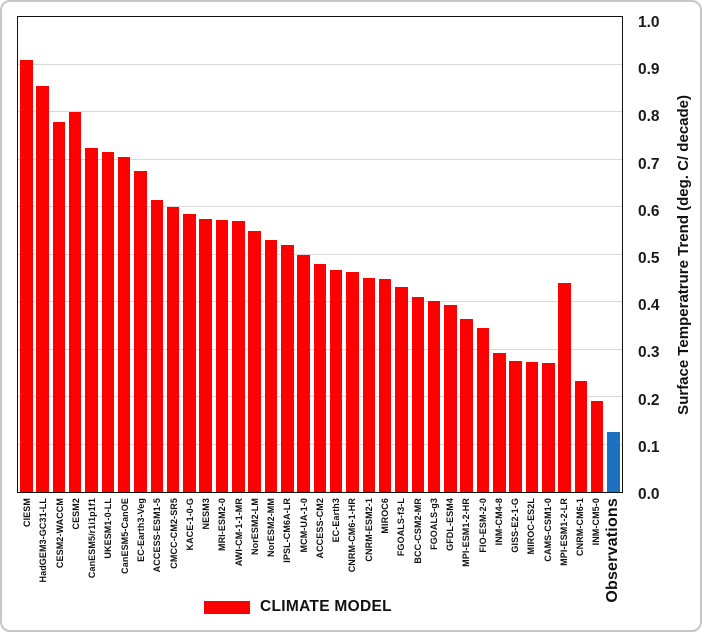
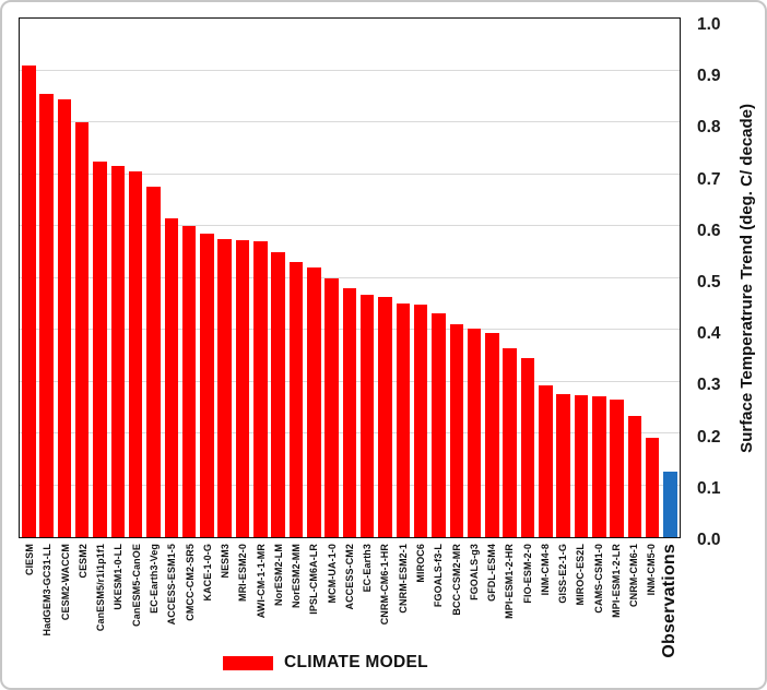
CESM2-WACCM: 0.78 -> 0.84
MPI-ESM1-2-LR: 0.44 -> 0.27
